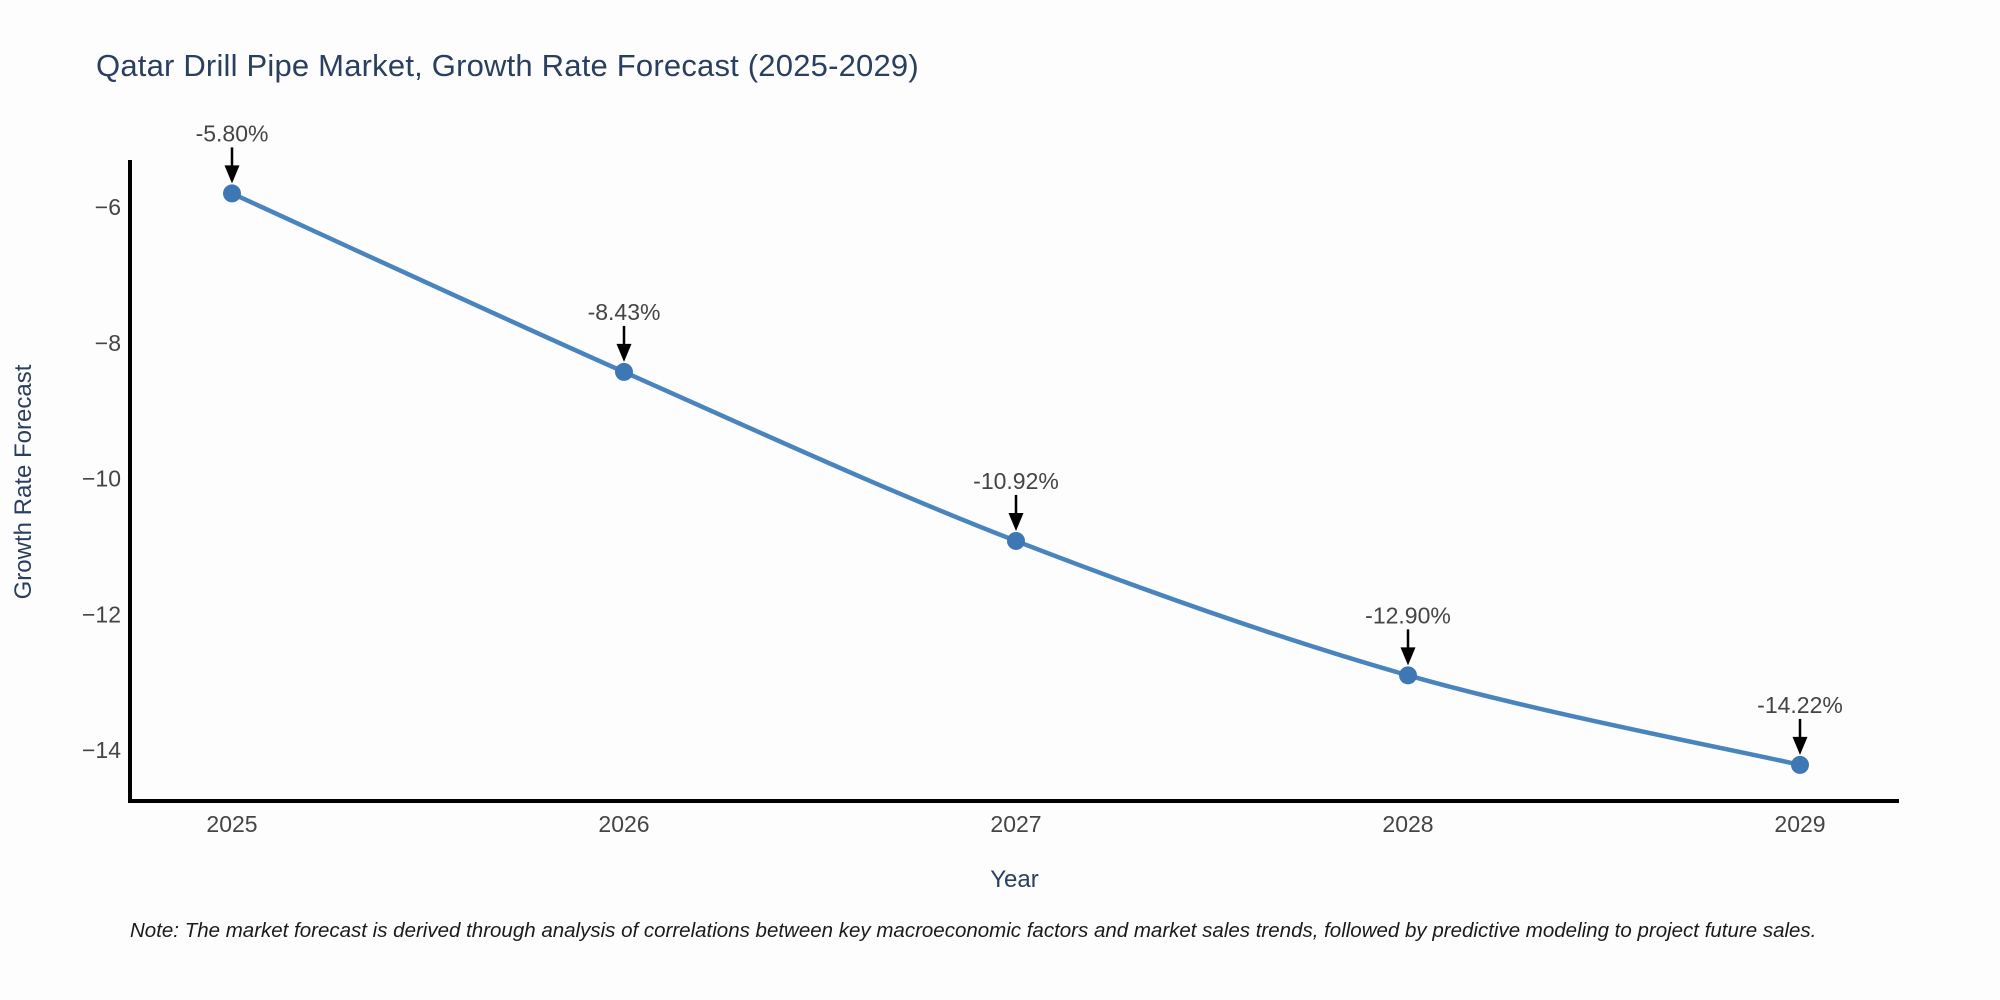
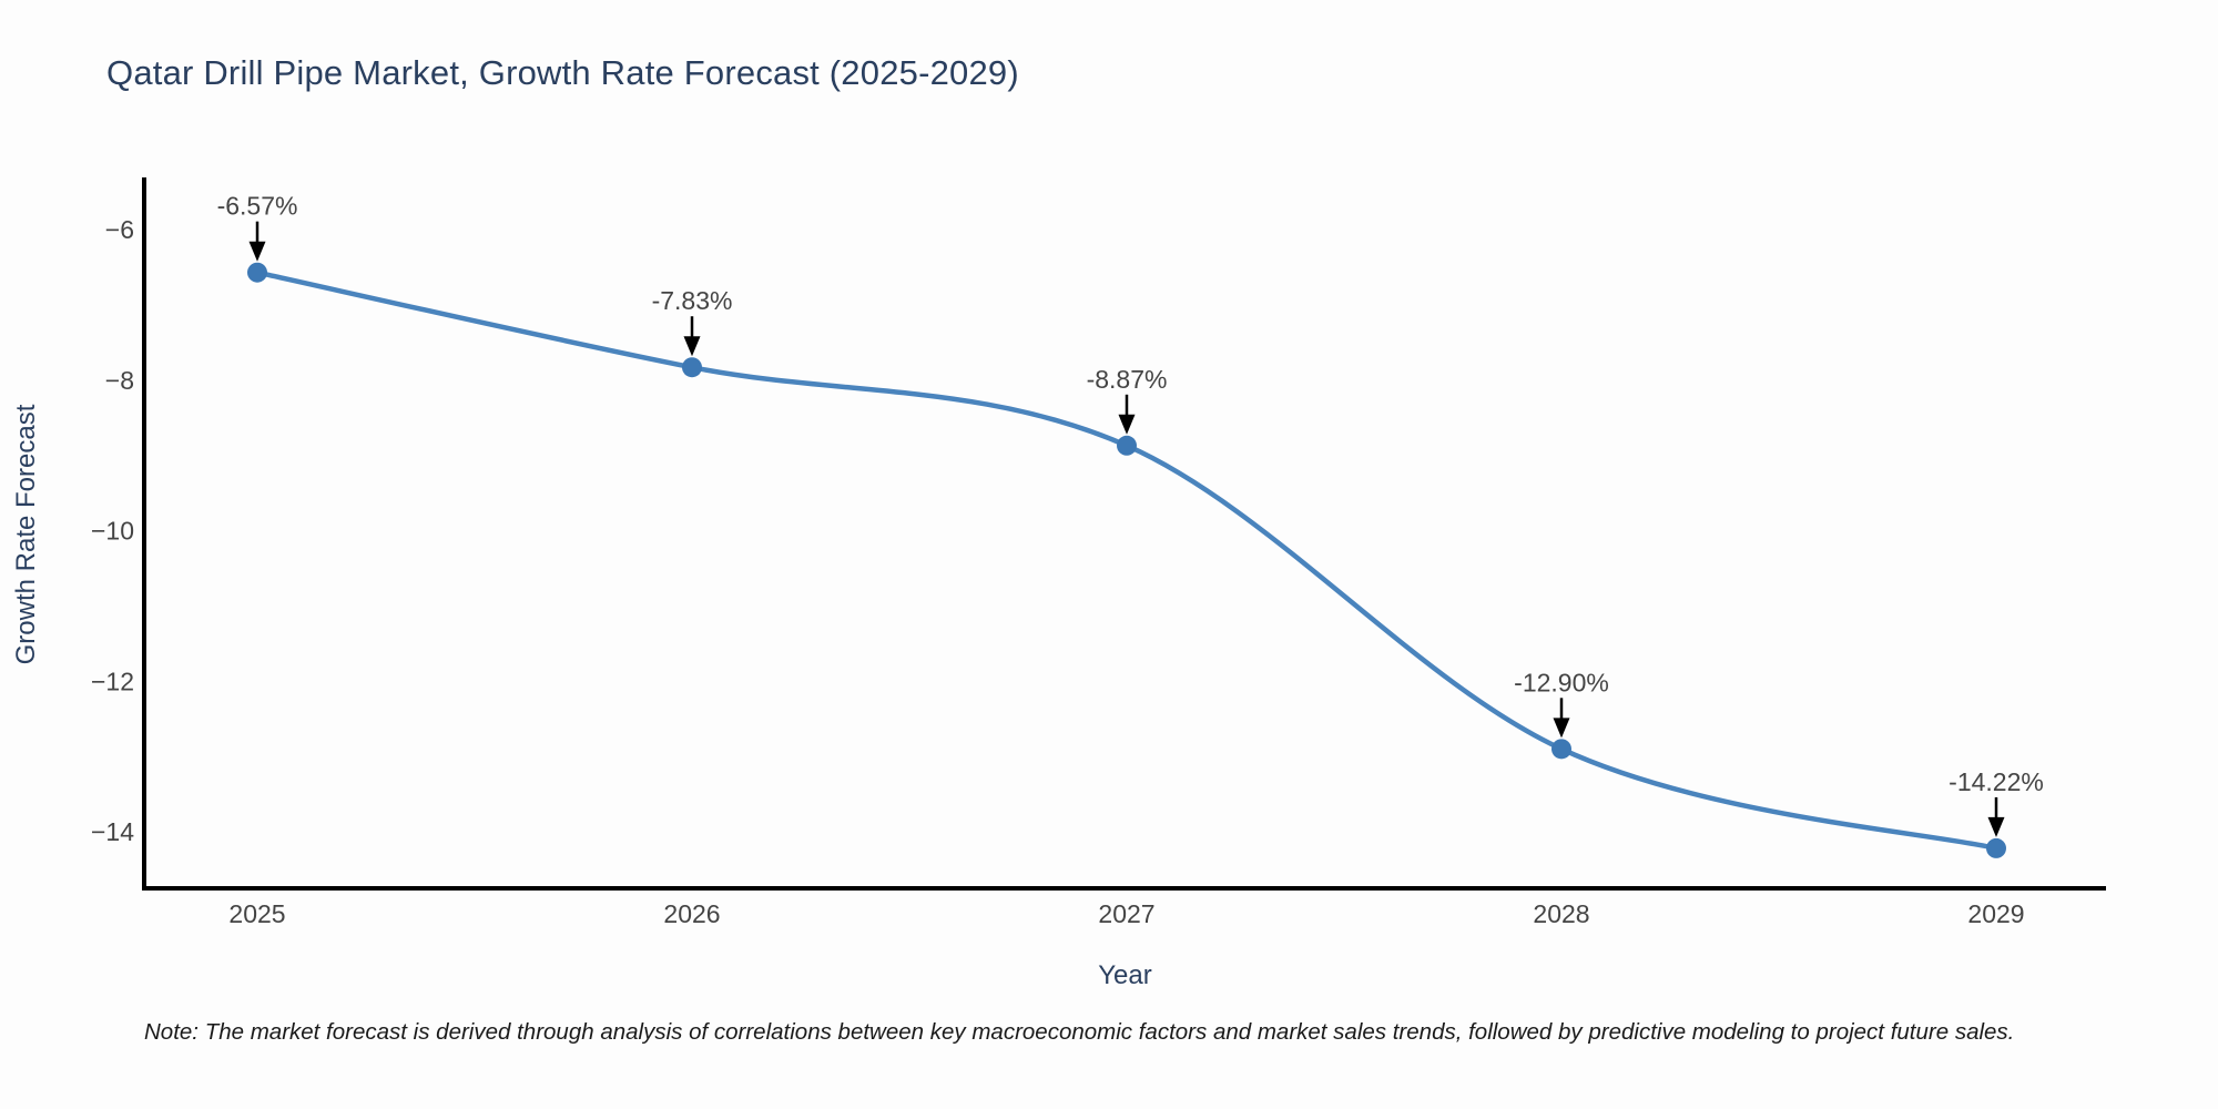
2025: -5.80% -> -6.57%
2026: -8.43% -> -7.83%
2027: -10.92% -> -8.87%
